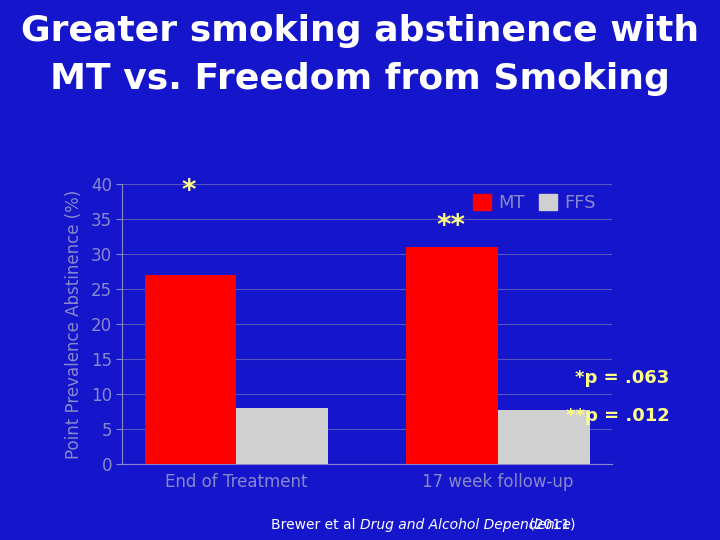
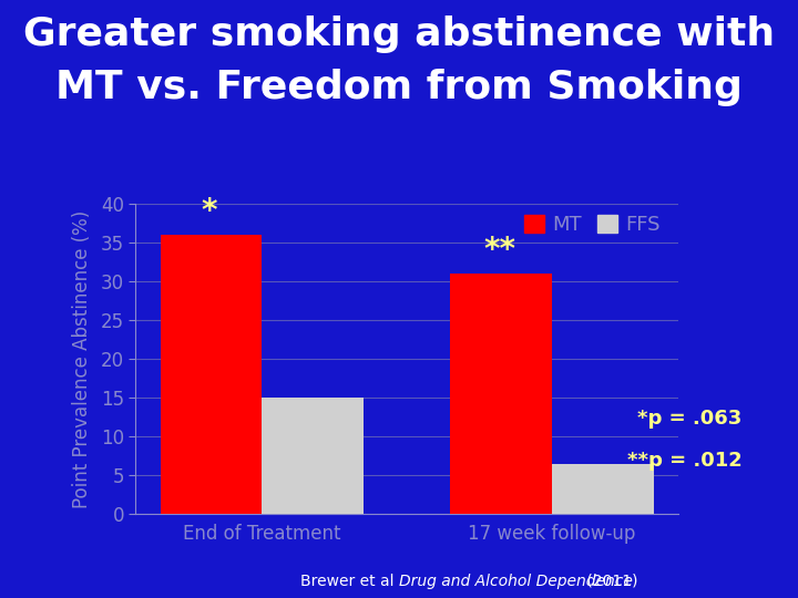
MT/End of Treatment: 27 -> 36
FFS/End of Treatment: 8.0 -> 15.0
FFS/17 week follow-up: 7.8 -> 6.5
